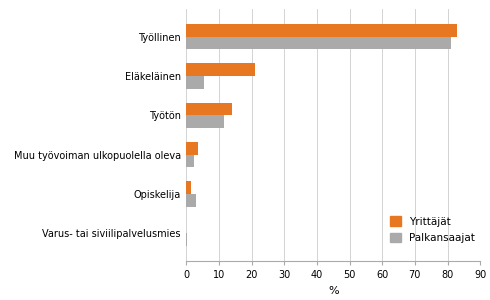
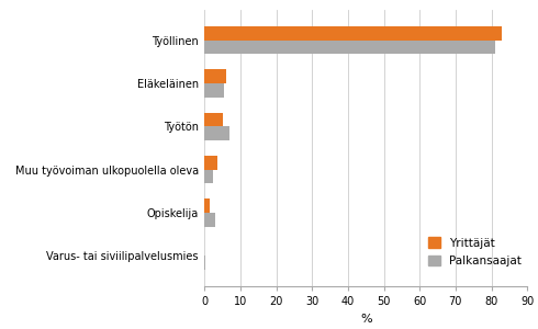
Yrittäjät/Eläkeläinen: 21.0 -> 6.0
Yrittäjät/Työtön: 14.0 -> 5.0
Palkansaajat/Työtön: 11.5 -> 7.0
